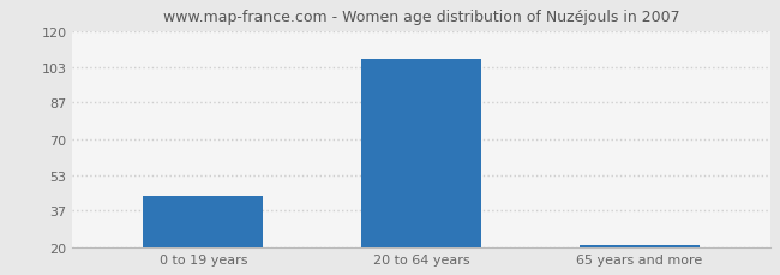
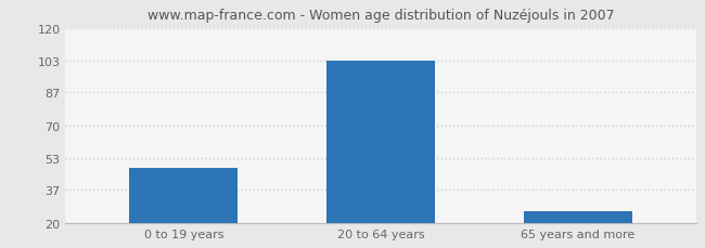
0 to 19 years: 44 -> 48
20 to 64 years: 107 -> 103
65 years and more: 21 -> 26
